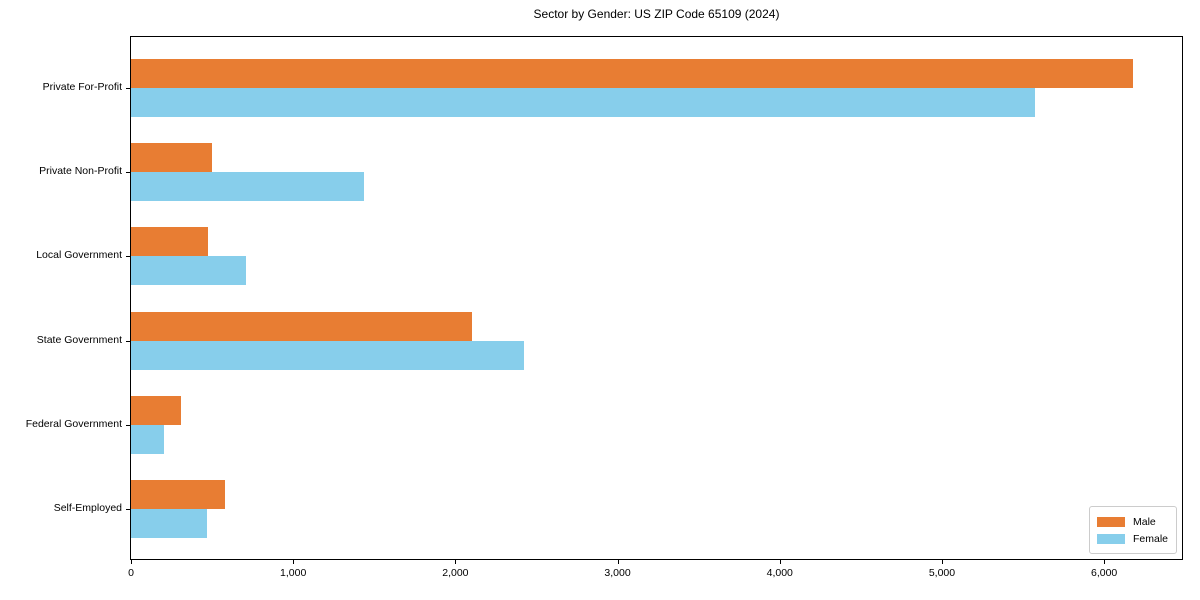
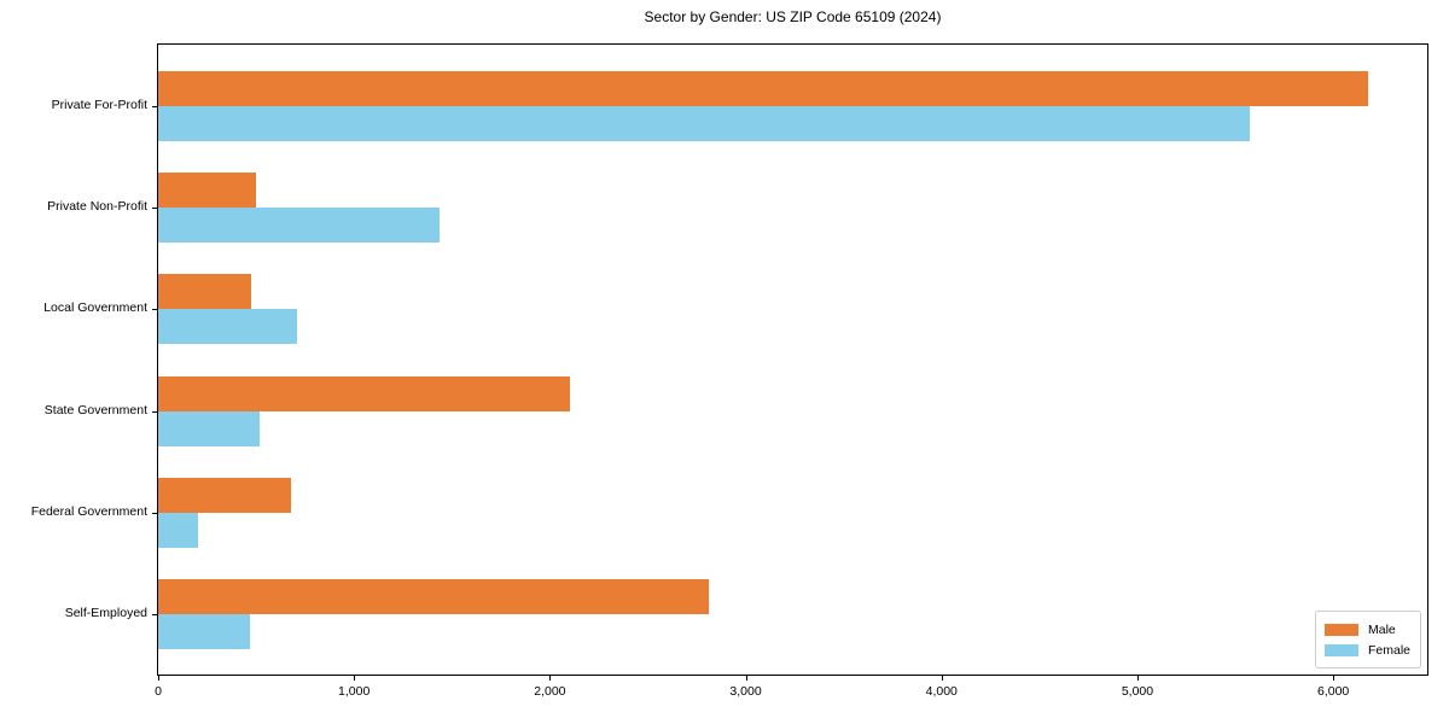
Female/State Government: 2420 -> 520
Male/Federal Government: 310 -> 680
Male/Self-Employed: 580 -> 2810
